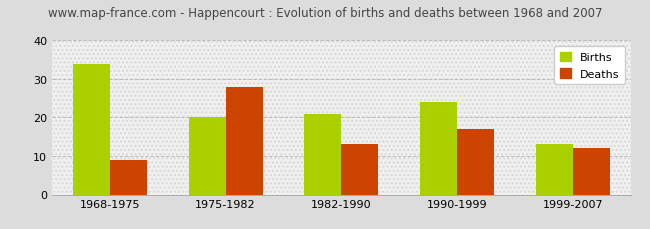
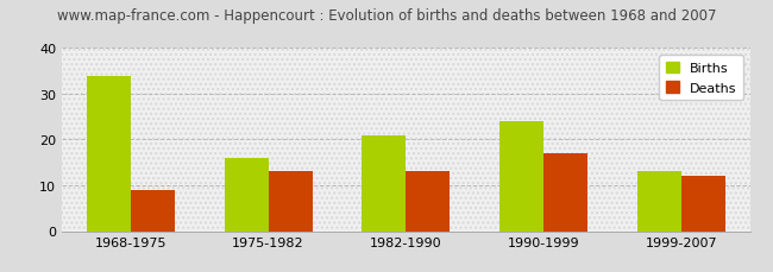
Births/1975-1982: 20 -> 16
Deaths/1975-1982: 28 -> 13
